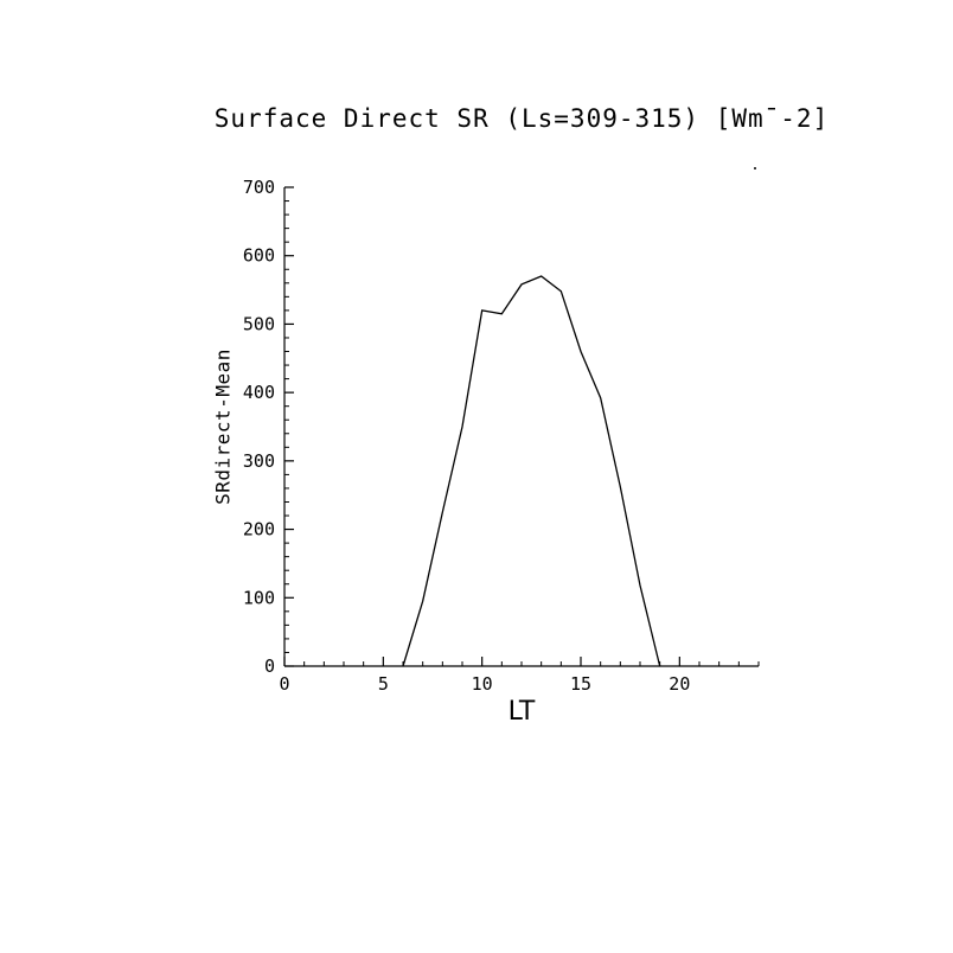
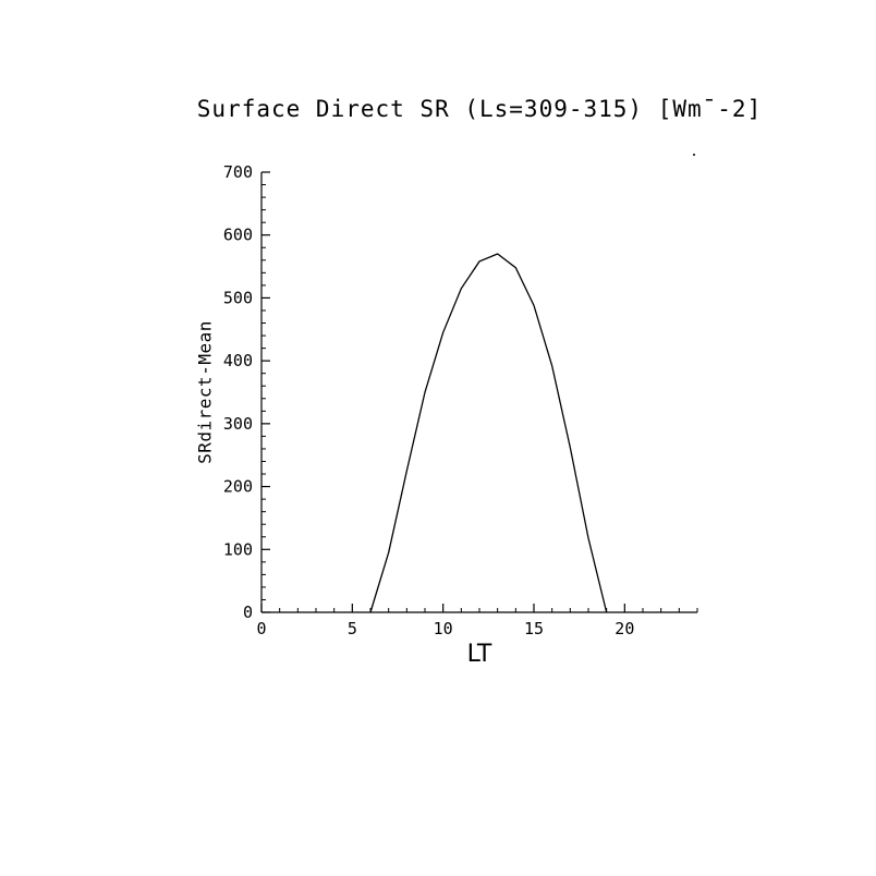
10: 520 -> 440
15: 460 -> 490
